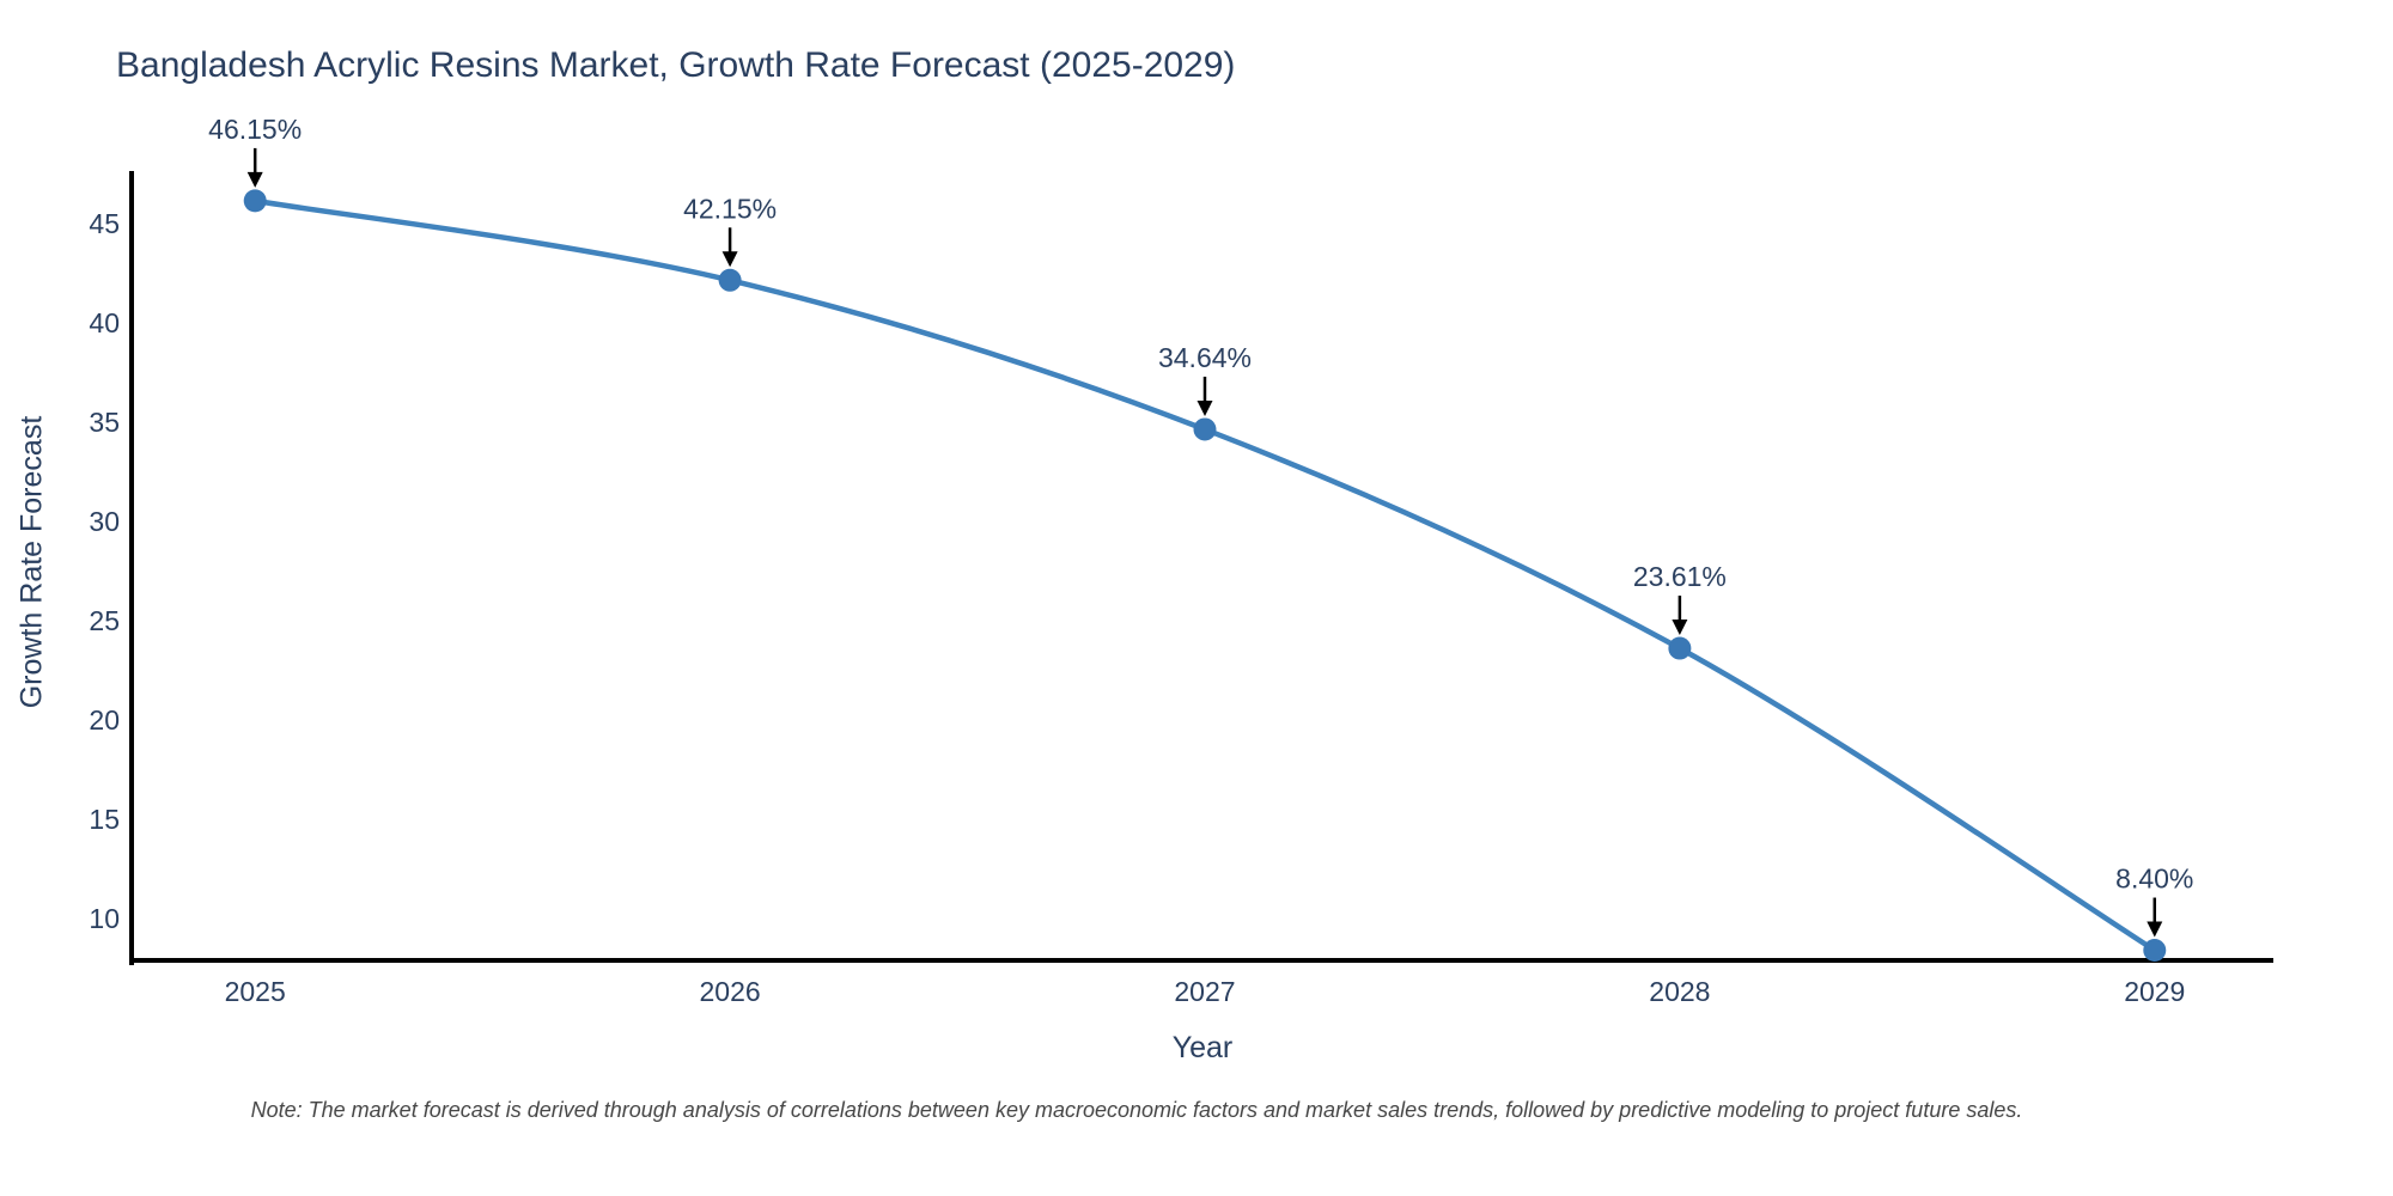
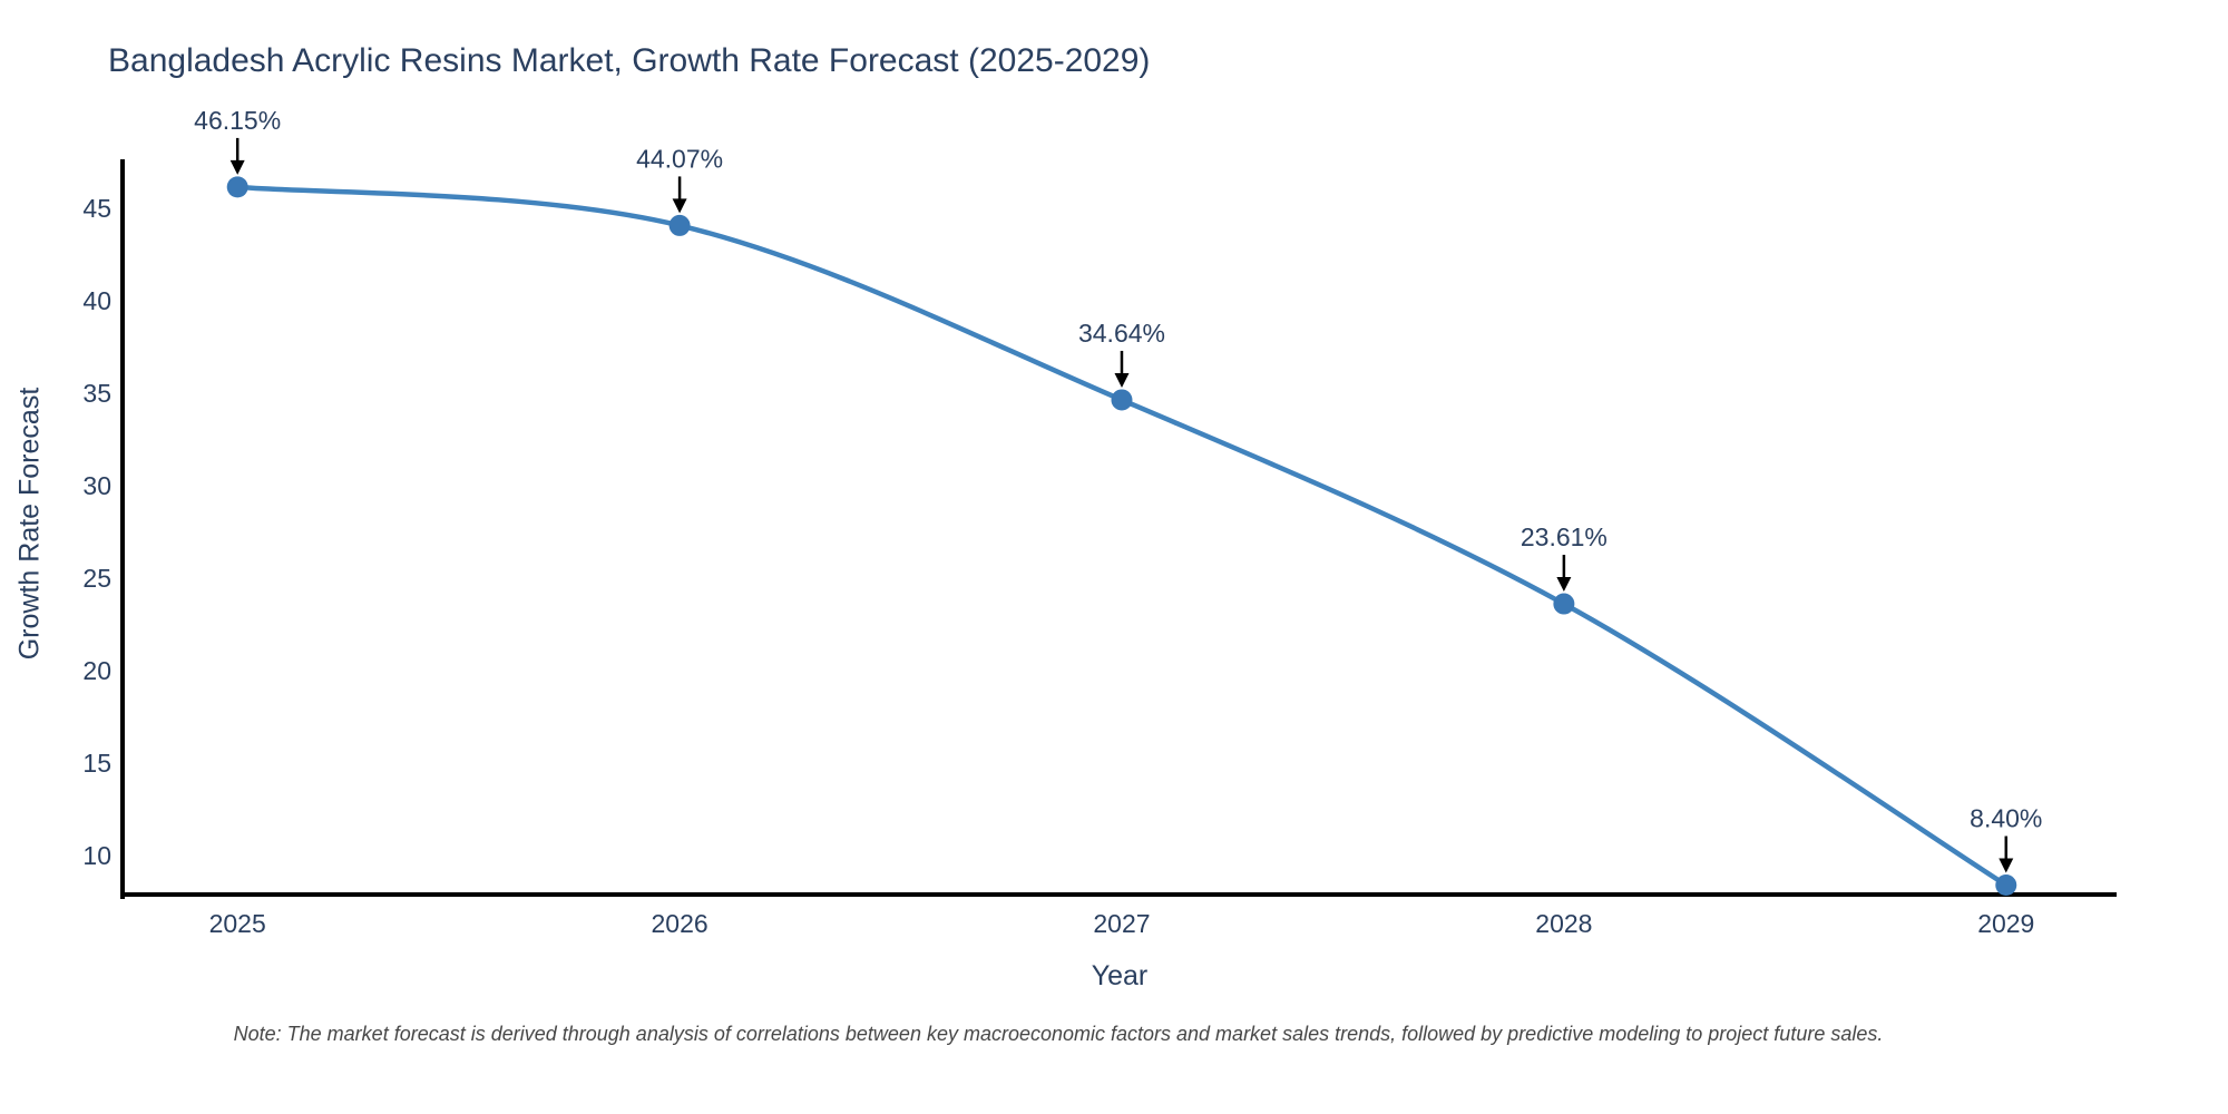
2026: 42.15% -> 44.07%
